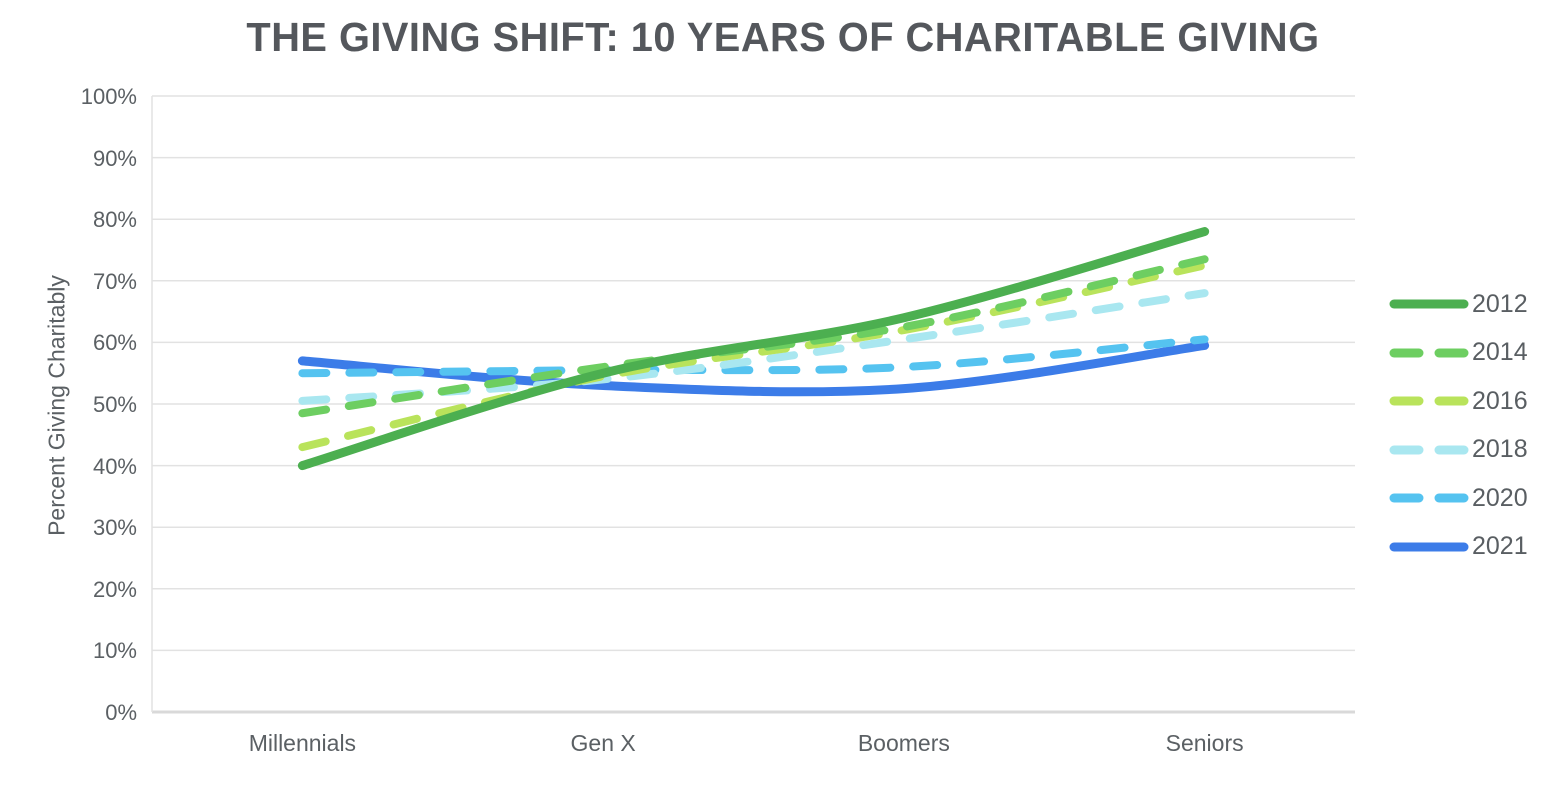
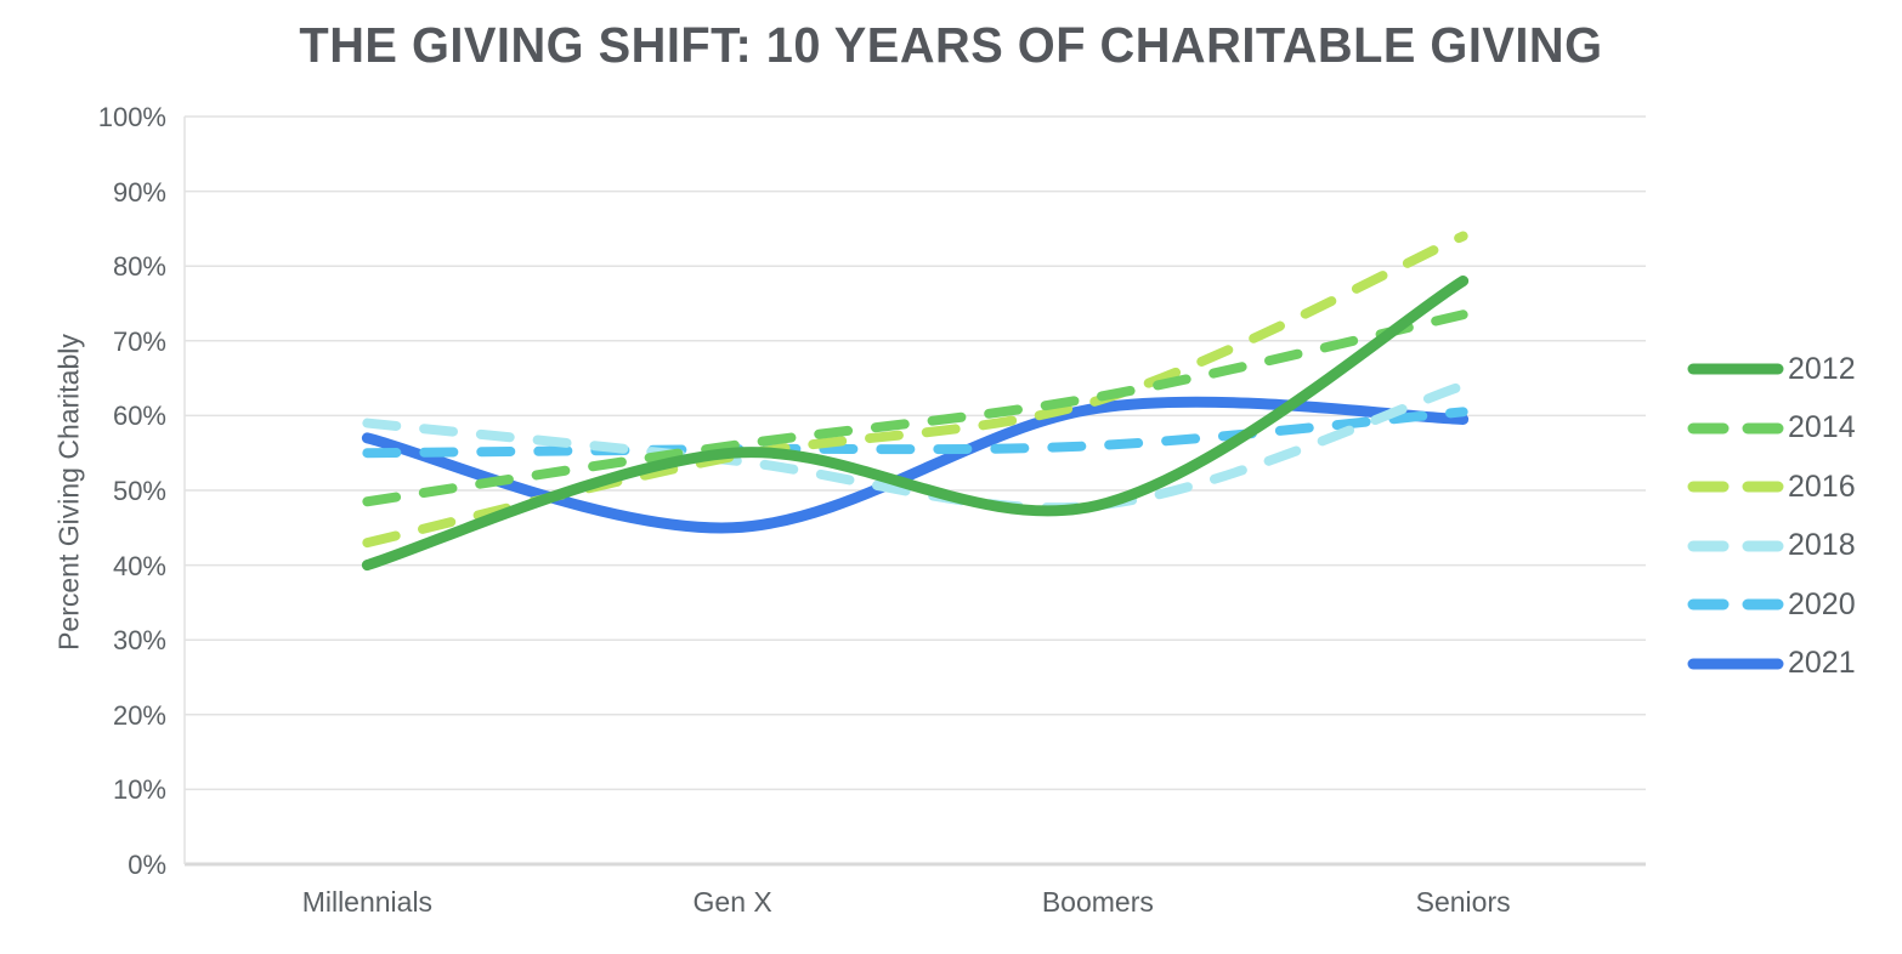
2018/Millennials: 50% -> 59%
2021/Gen X: 53% -> 45%
2021/Boomers: 52% -> 61%
2018/Boomers: 60% -> 48%
2012/Boomers: 64% -> 48%
2018/Seniors: 68% -> 64%
2016/Seniors: 72% -> 84%
